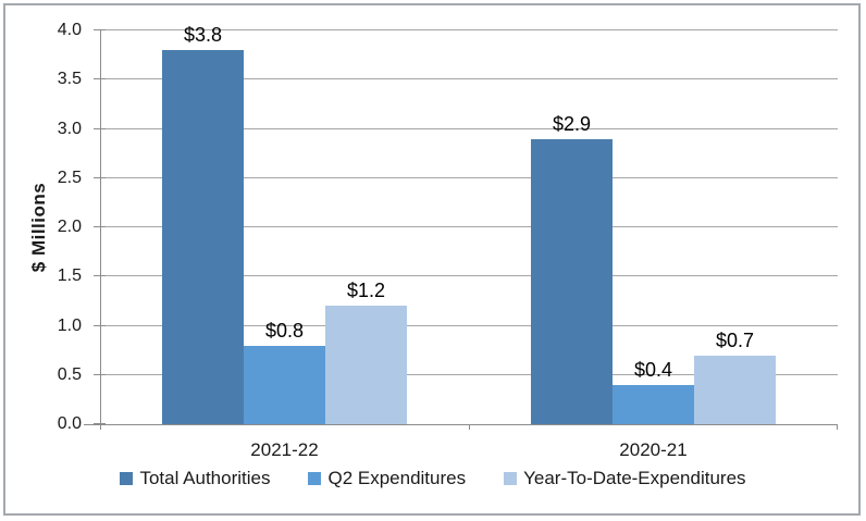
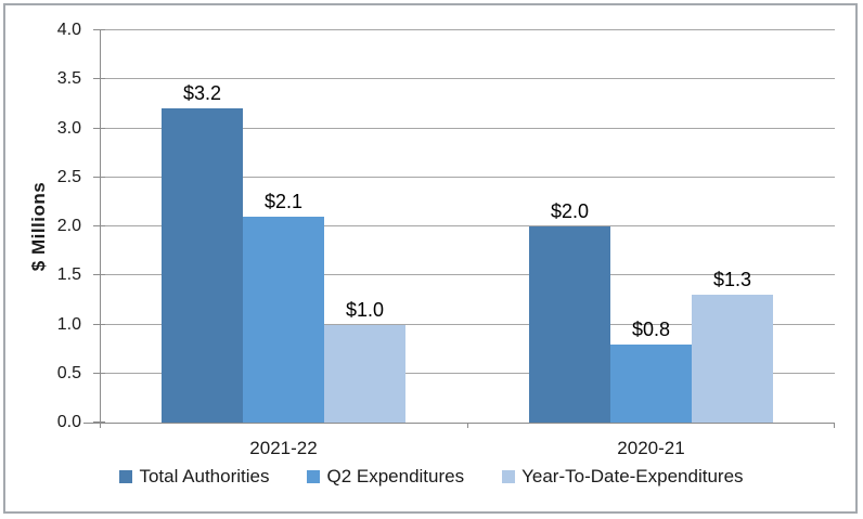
Total Authorities/2021-22: $3.8 -> $3.2
Q2 Expenditures/2021-22: $0.8 -> $2.1
Year-To-Date-Expenditures/2021-22: $1.2 -> $1.0
Total Authorities/2020-21: $2.9 -> $2.0
Q2 Expenditures/2020-21: $0.4 -> $0.8
Year-To-Date-Expenditures/2020-21: $0.7 -> $1.3
